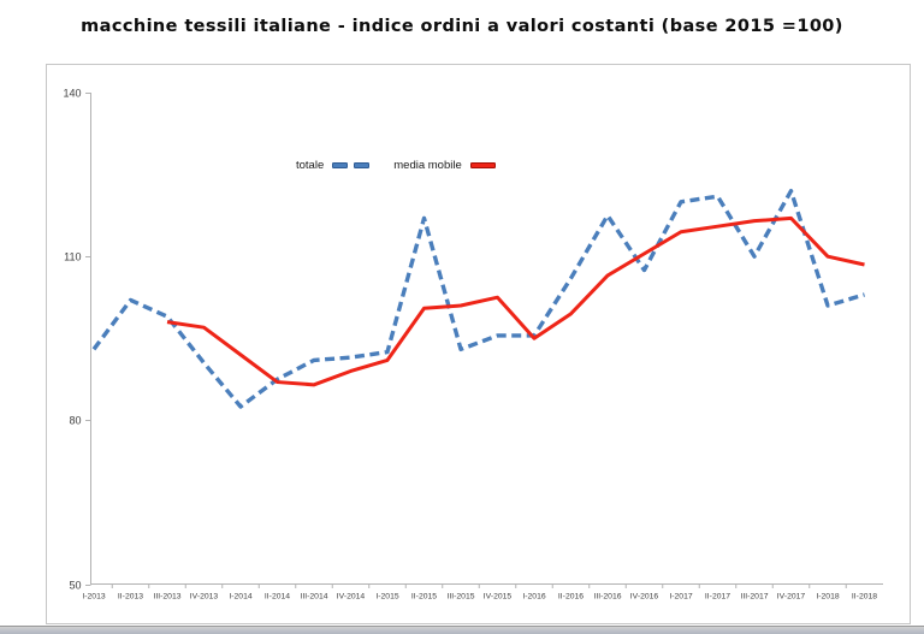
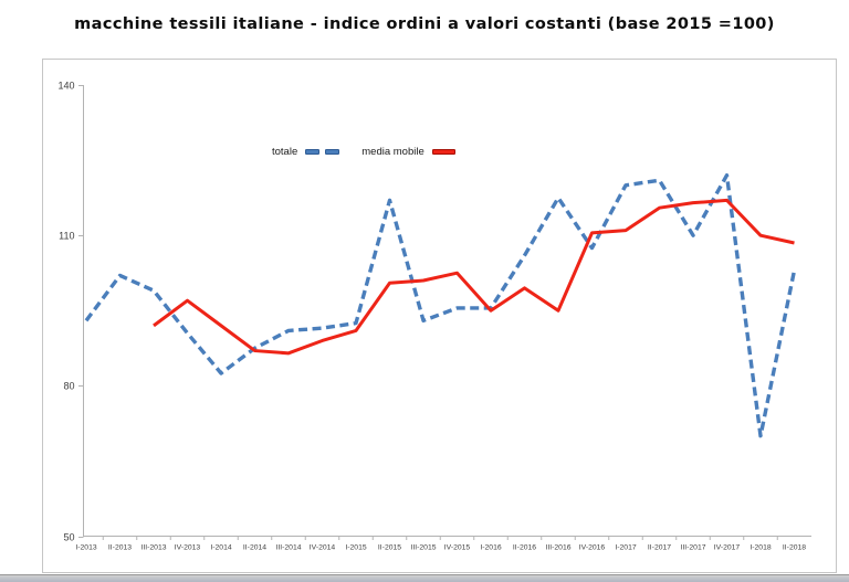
media mobile/III-2013: 98 -> 92
media mobile/III-2016: 106 -> 95
media mobile/I-2017: 114 -> 111
totale/I-2018: 101 -> 70
